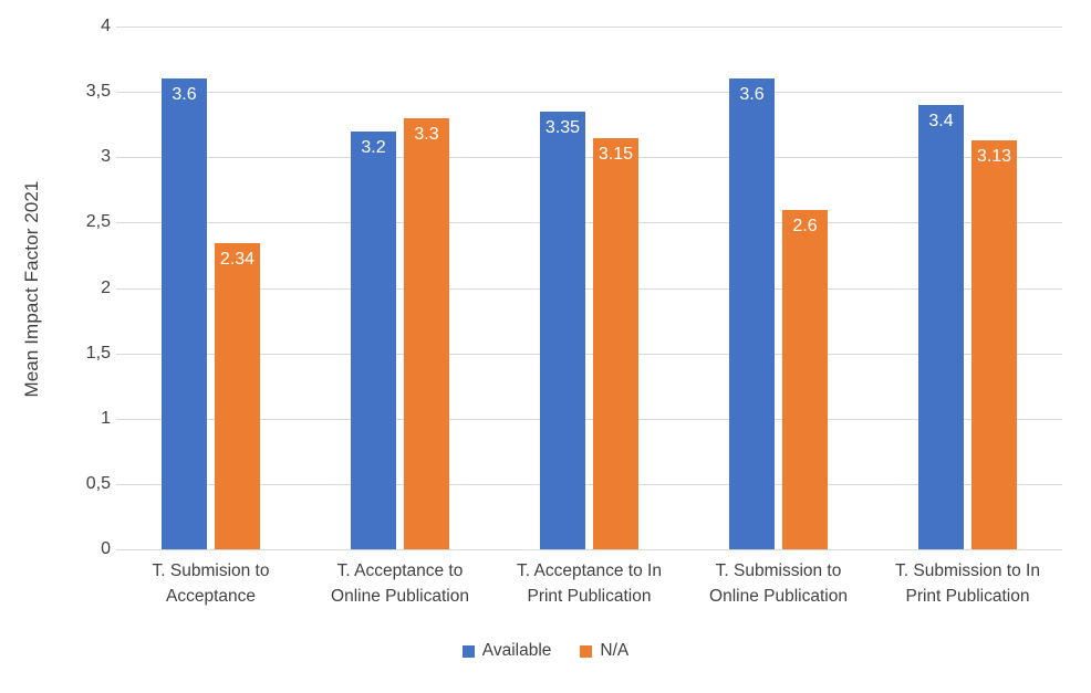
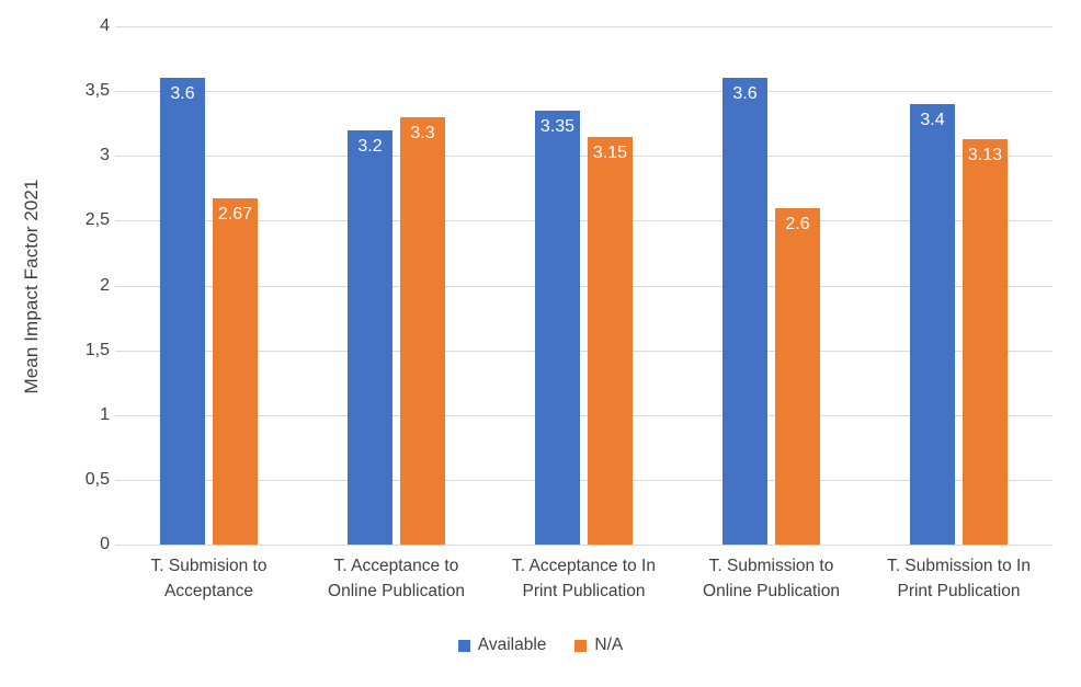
N/A/T. Submision to Acceptance: 2.34 -> 2.67
